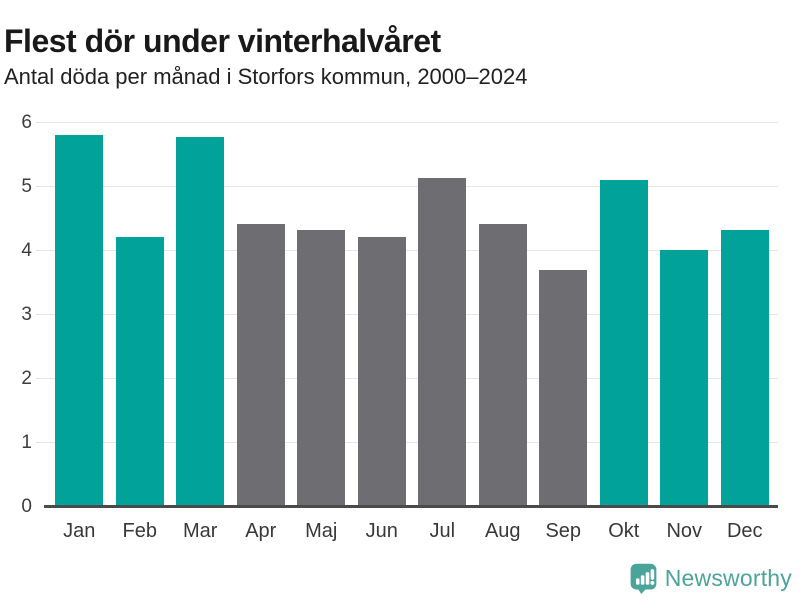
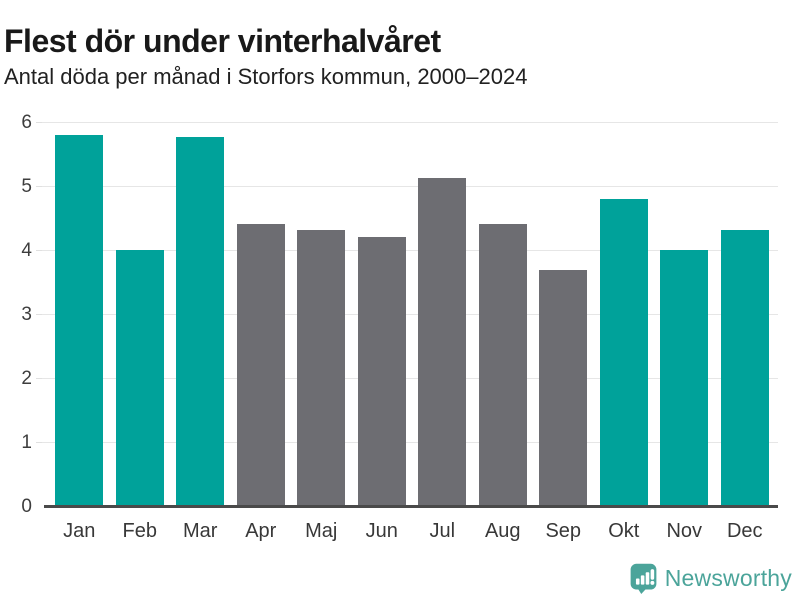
Feb: 4.2 -> 4.0
Okt: 5.1 -> 4.8
